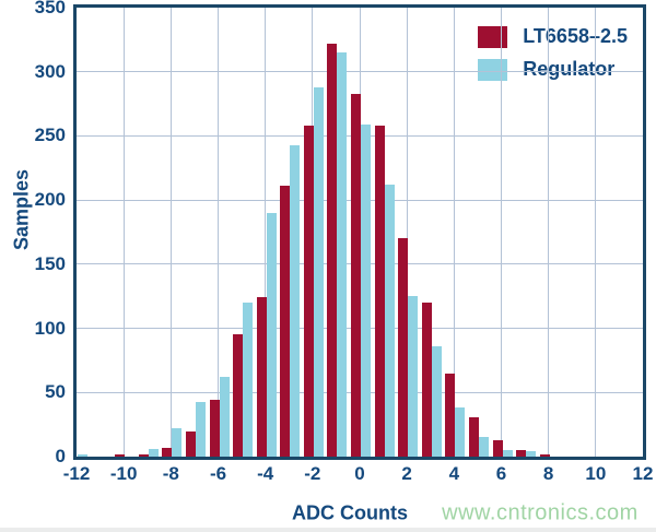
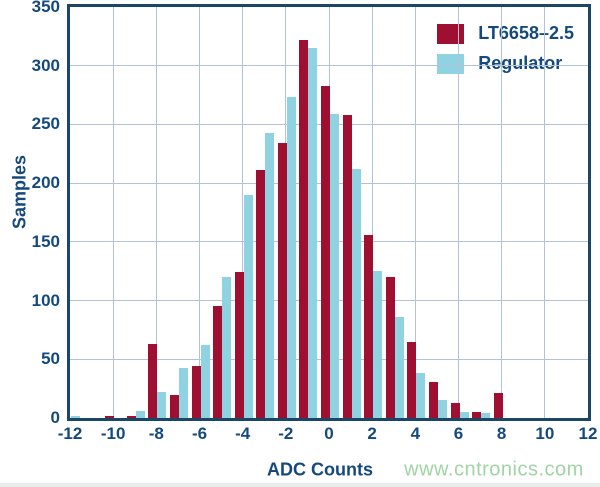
LT6658–2.5/-8: 7 -> 63
LT6658–2.5/-2: 258 -> 234
Regulator/-2: 288 -> 273
LT6658–2.5/2: 170 -> 156
LT6658–2.5/8: 2 -> 21
